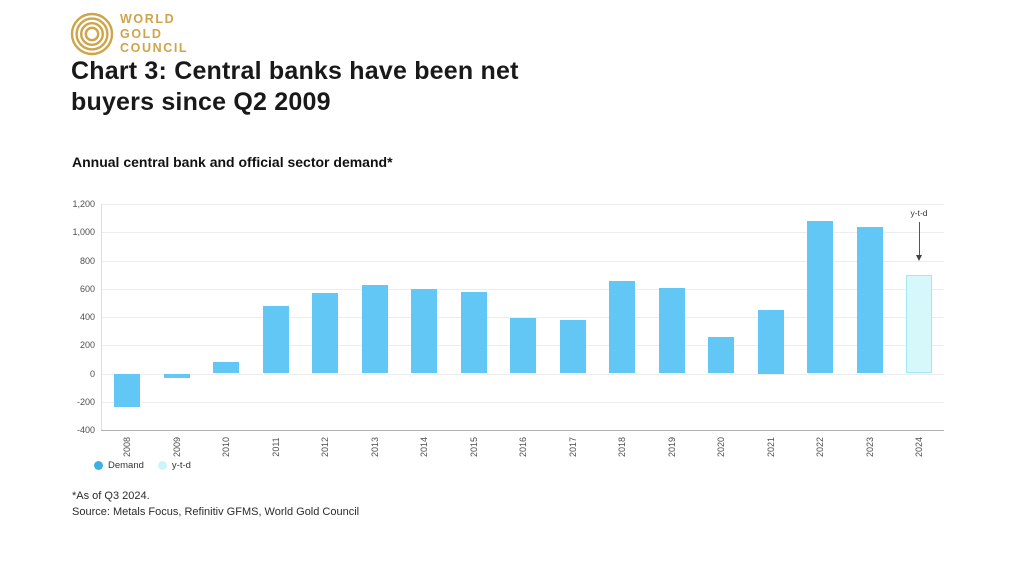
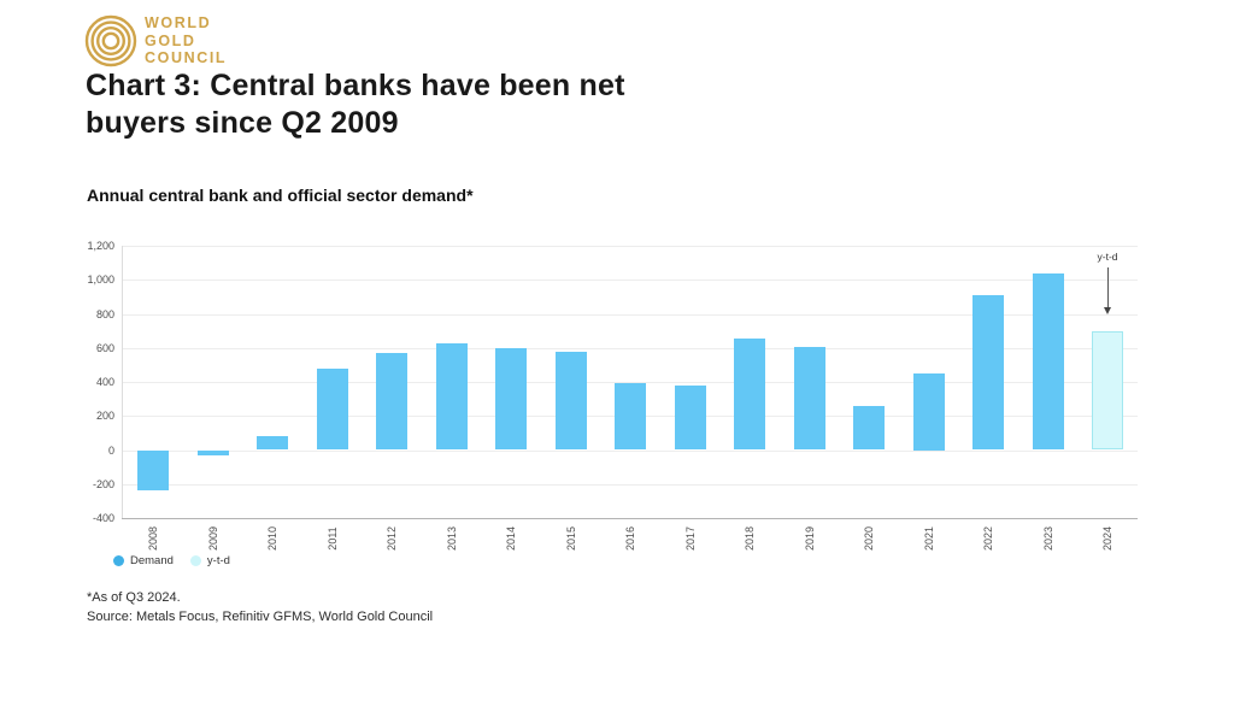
2022: 1080 -> 910
